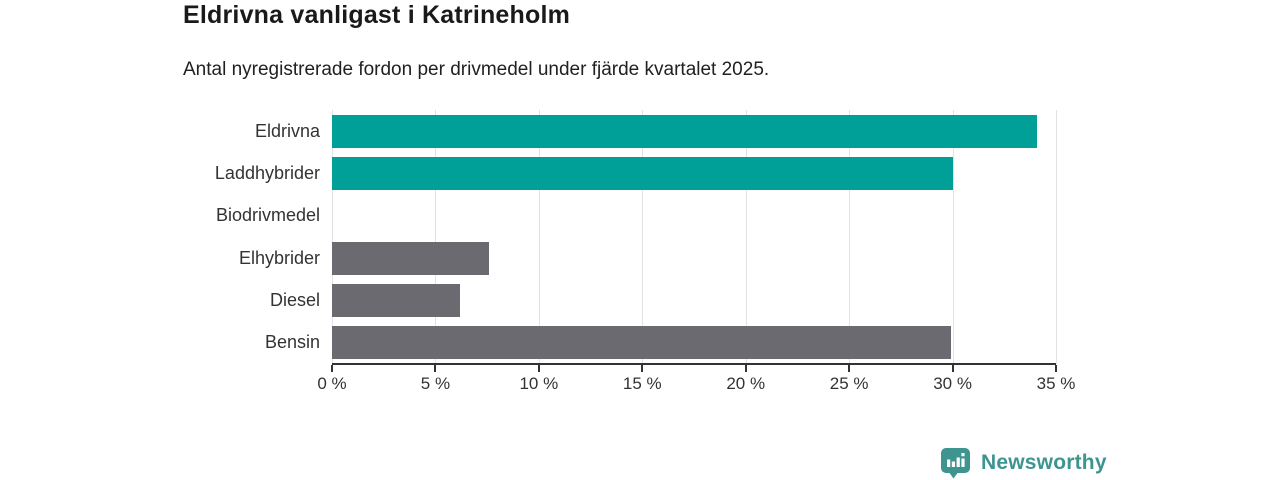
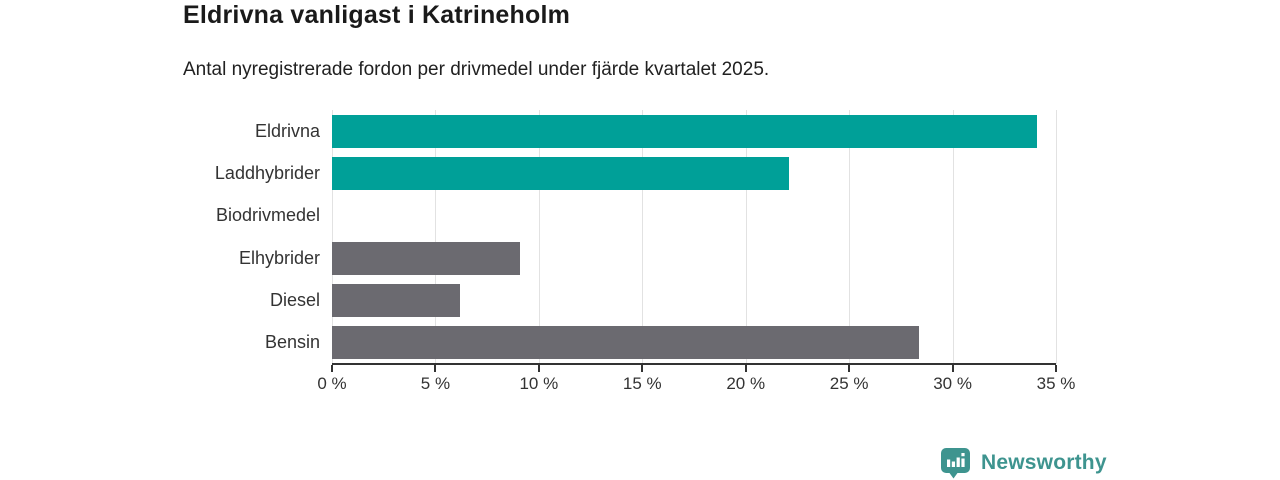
Laddhybrider: 30.0% -> 22.1%
Elhybrider: 7.6% -> 9.1%
Bensin: 29.9% -> 28.4%
